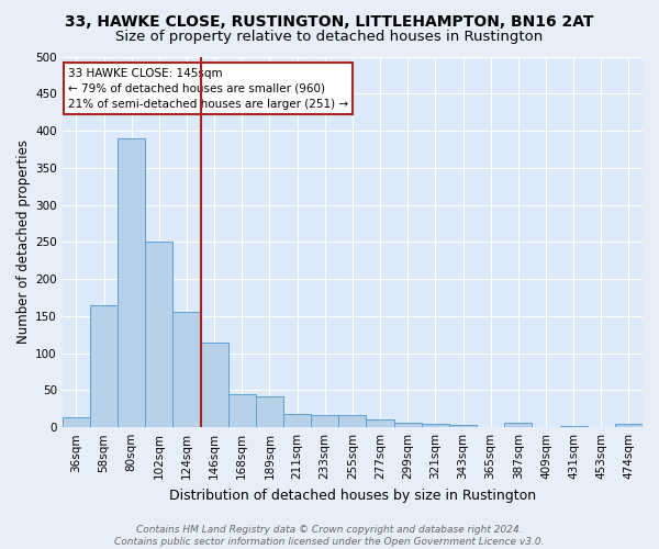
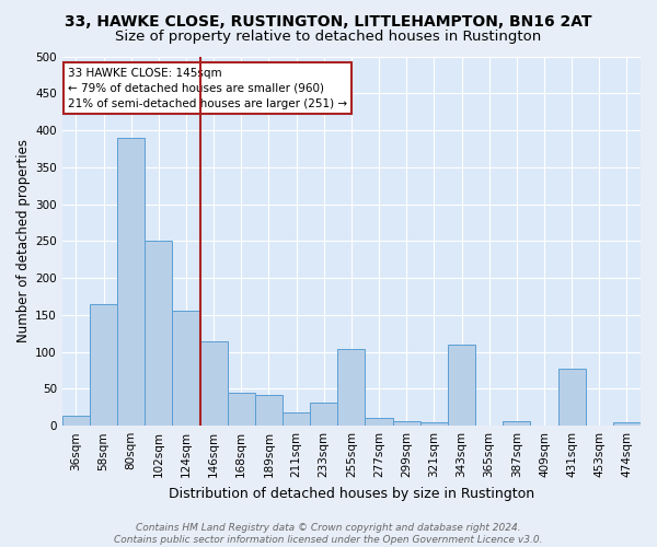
233sqm: 16 -> 32
255sqm: 16 -> 104
343sqm: 3 -> 110
431sqm: 2 -> 78
